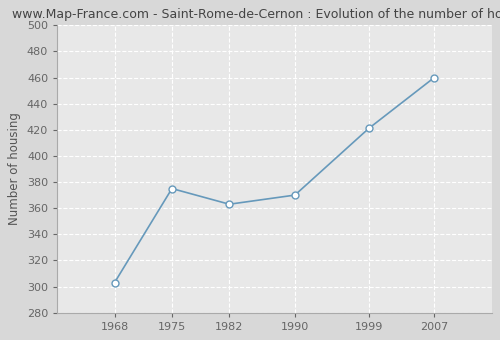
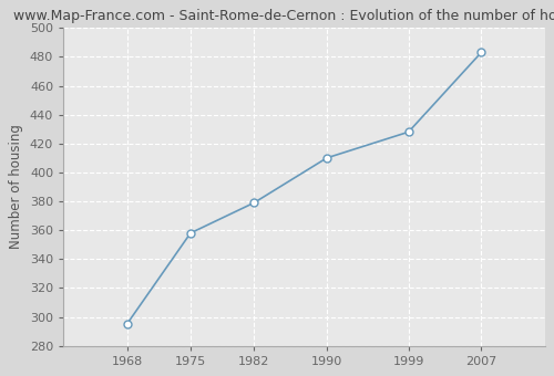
1968: 303 -> 295
1975: 375 -> 358
1982: 363 -> 379
1990: 370 -> 410
1999: 421 -> 428
2007: 460 -> 483
